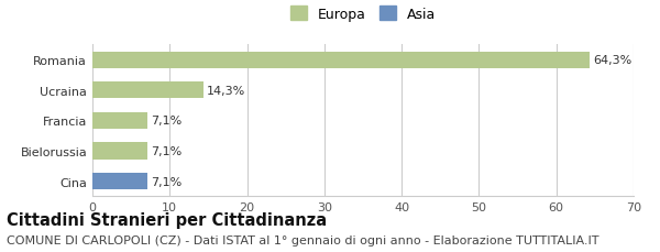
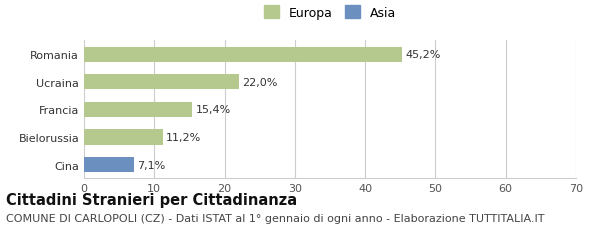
Romania: 64,3% -> 45,2%
Ucraina: 14,3% -> 22,0%
Francia: 7,1% -> 15,4%
Bielorussia: 7,1% -> 11,2%
